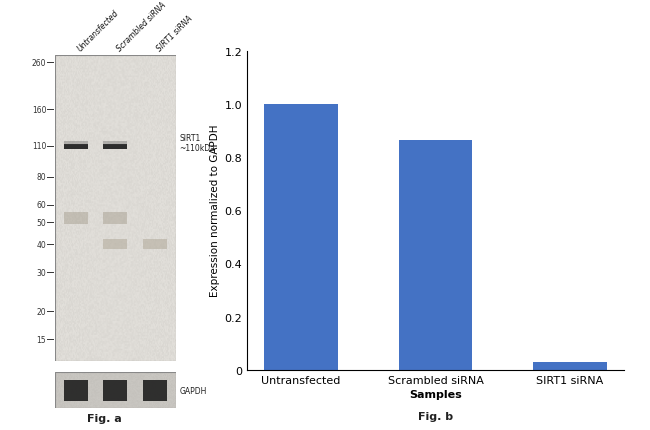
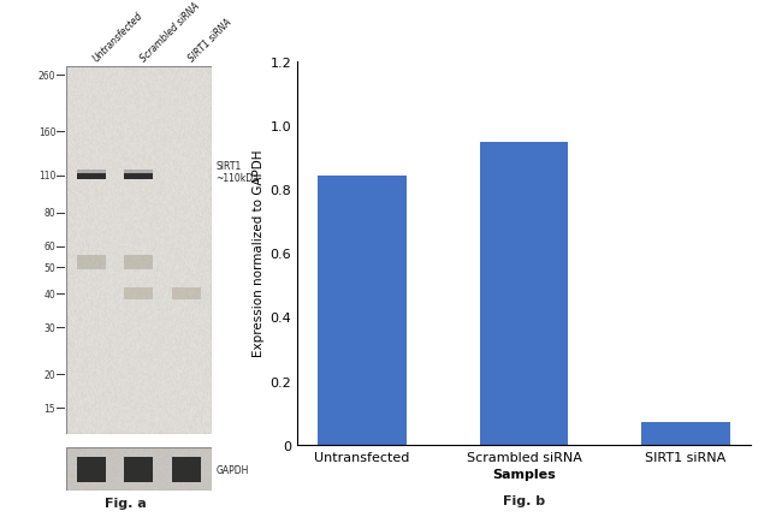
Untransfected: 1.000 -> 0.840
Scrambled siRNA: 0.865 -> 0.945
SIRT1 siRNA: 0.030 -> 0.070
